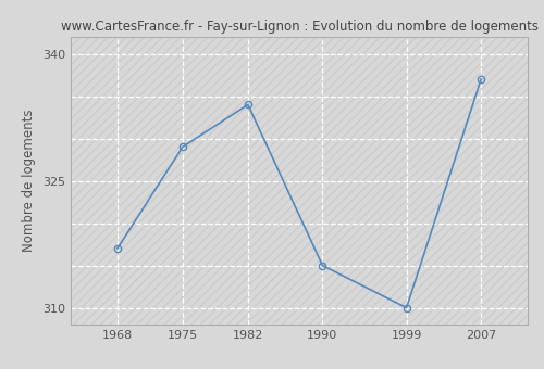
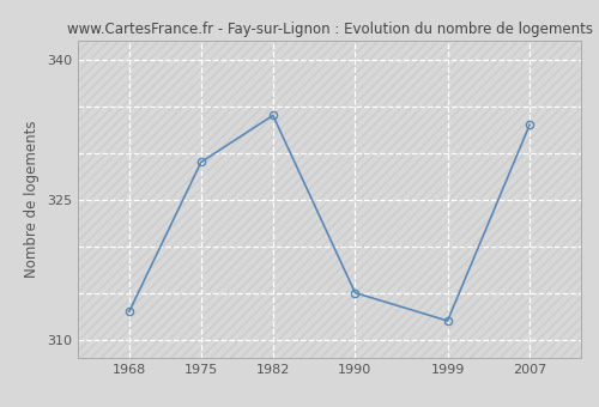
1968: 317 -> 313
1999: 310 -> 312
2007: 337 -> 333
